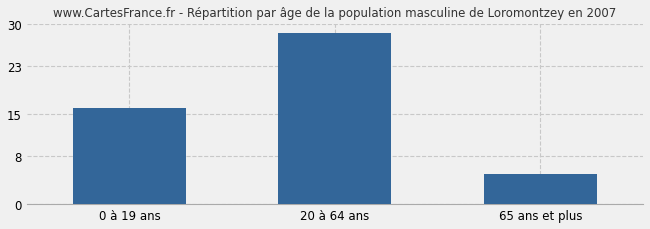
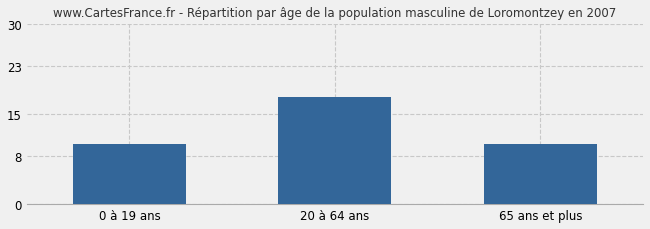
0 à 19 ans: 16.0 -> 10.0
20 à 64 ans: 28.5 -> 17.8
65 ans et plus: 5.0 -> 10.0
